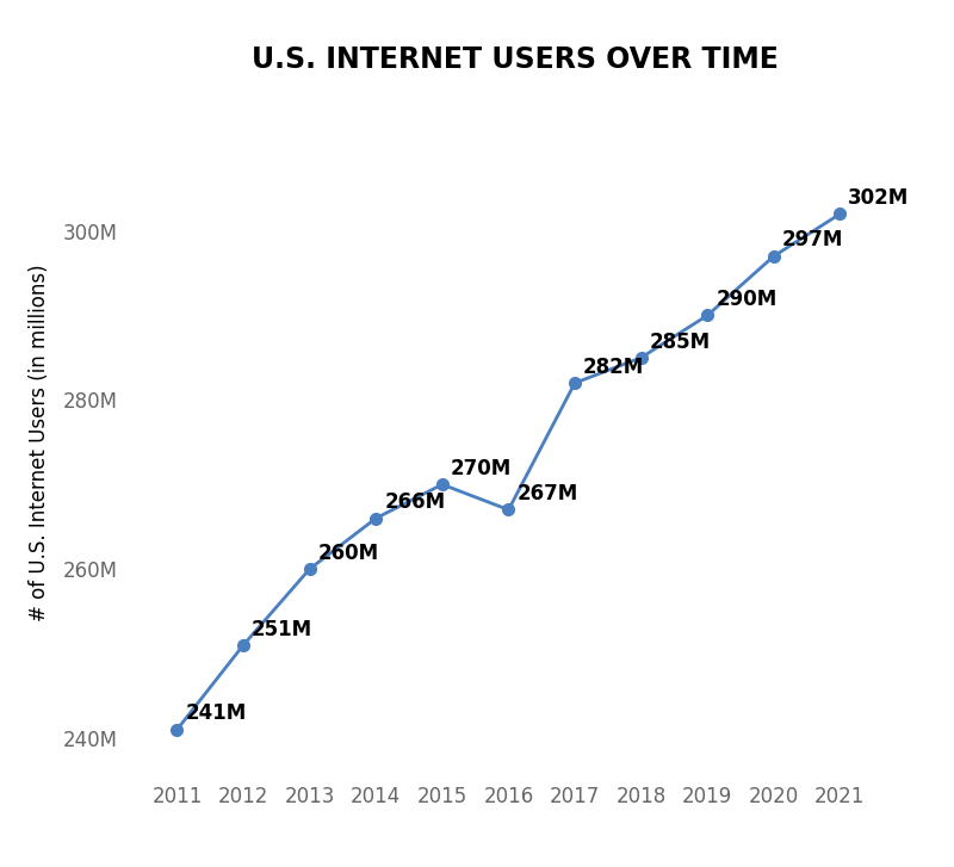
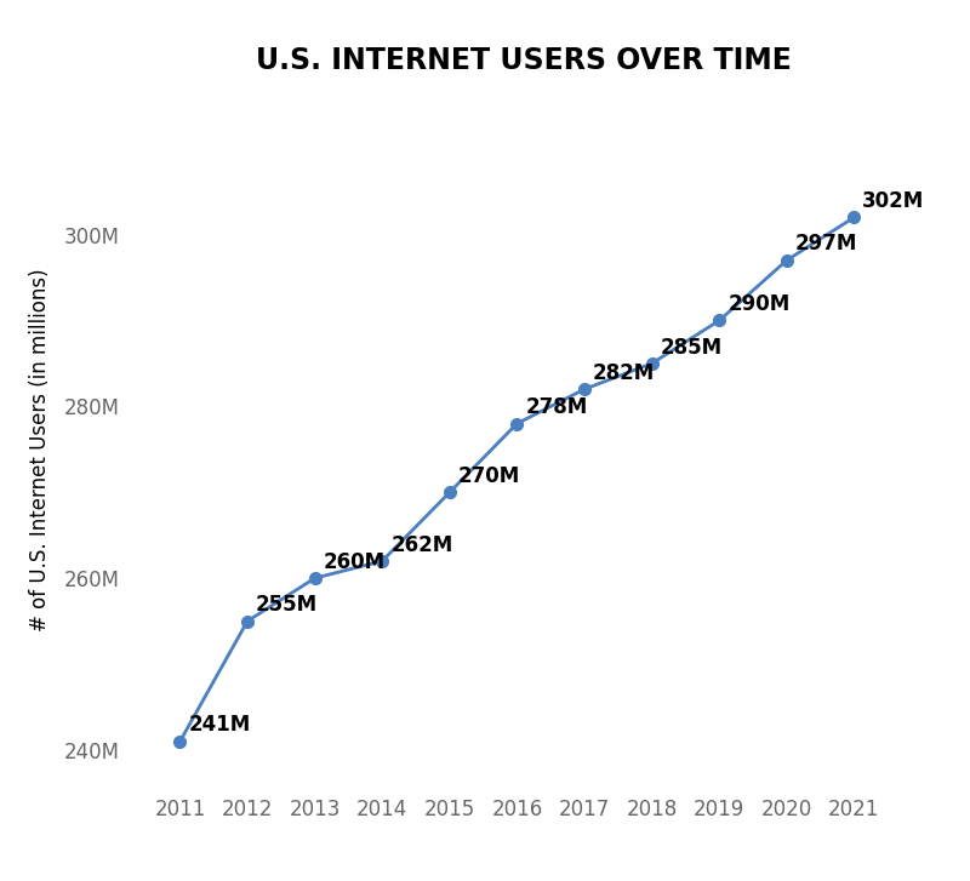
2012: 251M -> 255M
2014: 266M -> 262M
2016: 267M -> 278M
